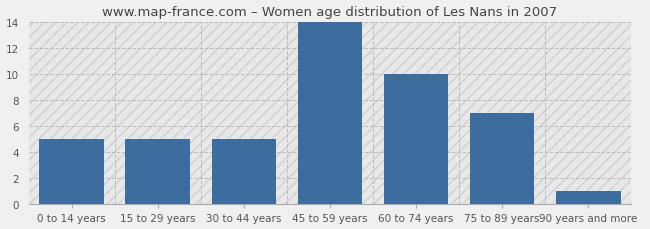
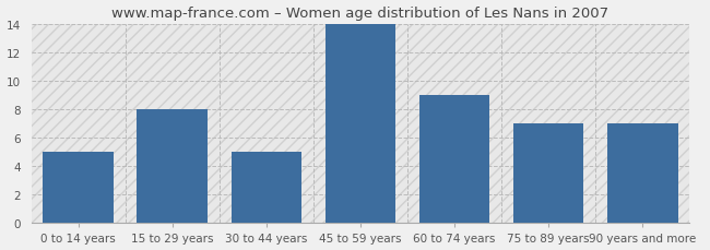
15 to 29 years: 5 -> 8
60 to 74 years: 10 -> 9
90 years and more: 1 -> 7
